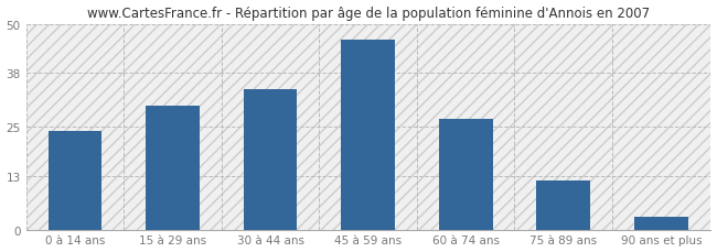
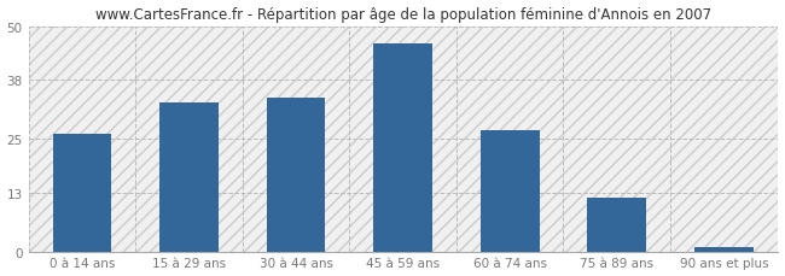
0 à 14 ans: 24 -> 26
15 à 29 ans: 30 -> 33
90 ans et plus: 3 -> 1
